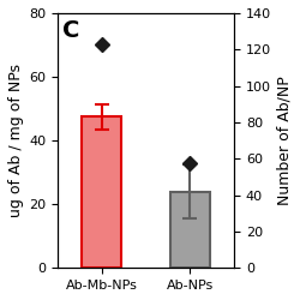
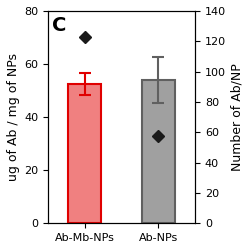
Ab-Mb-NPs: 47.5 -> 52.5
Ab-NPs: 24.0 -> 54.0
